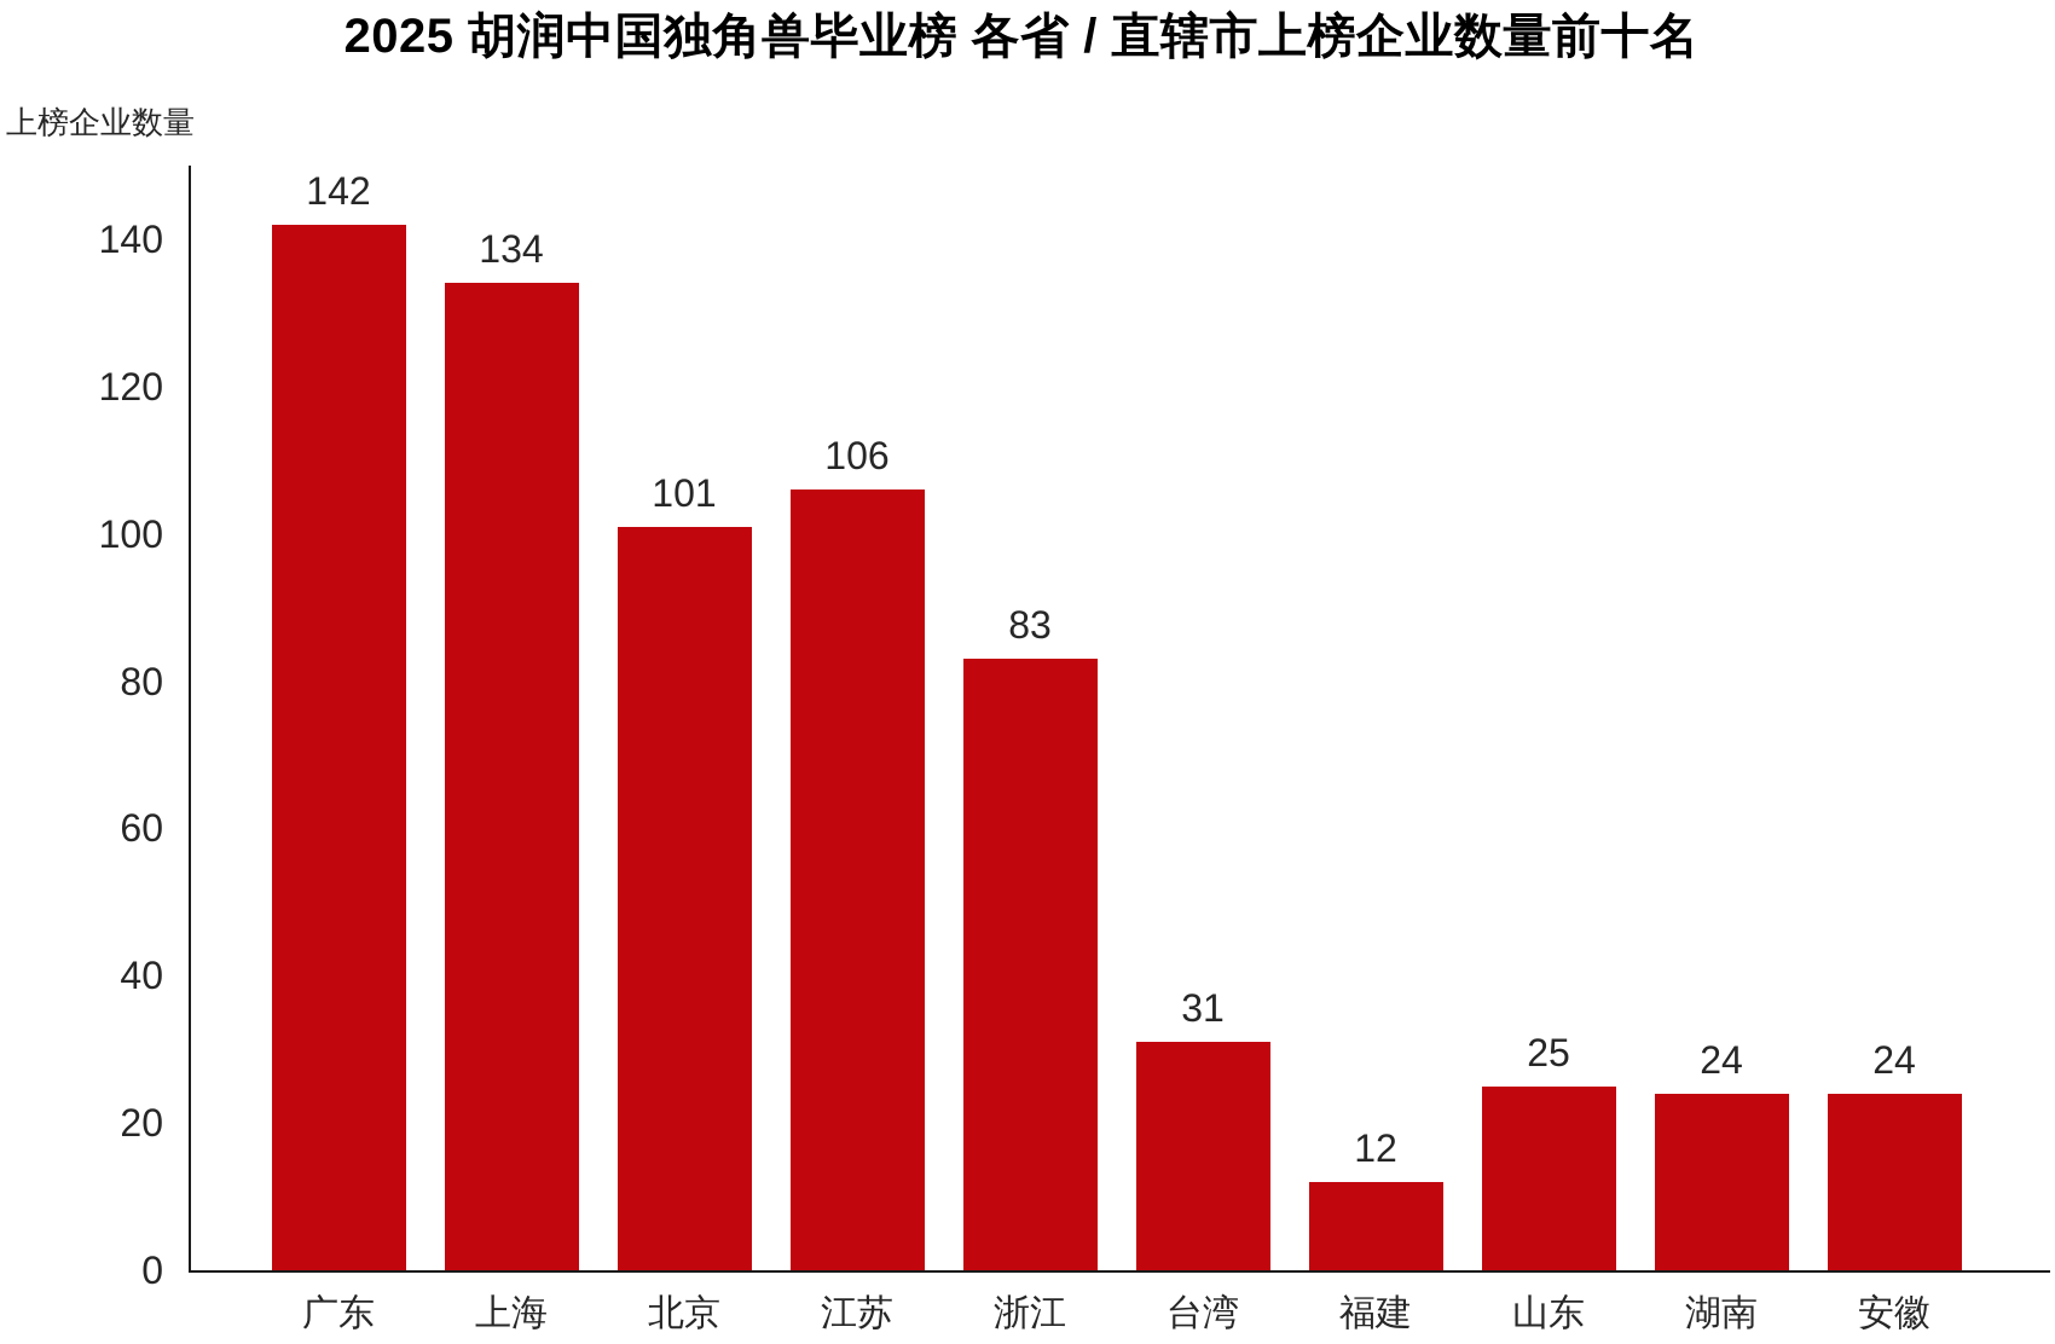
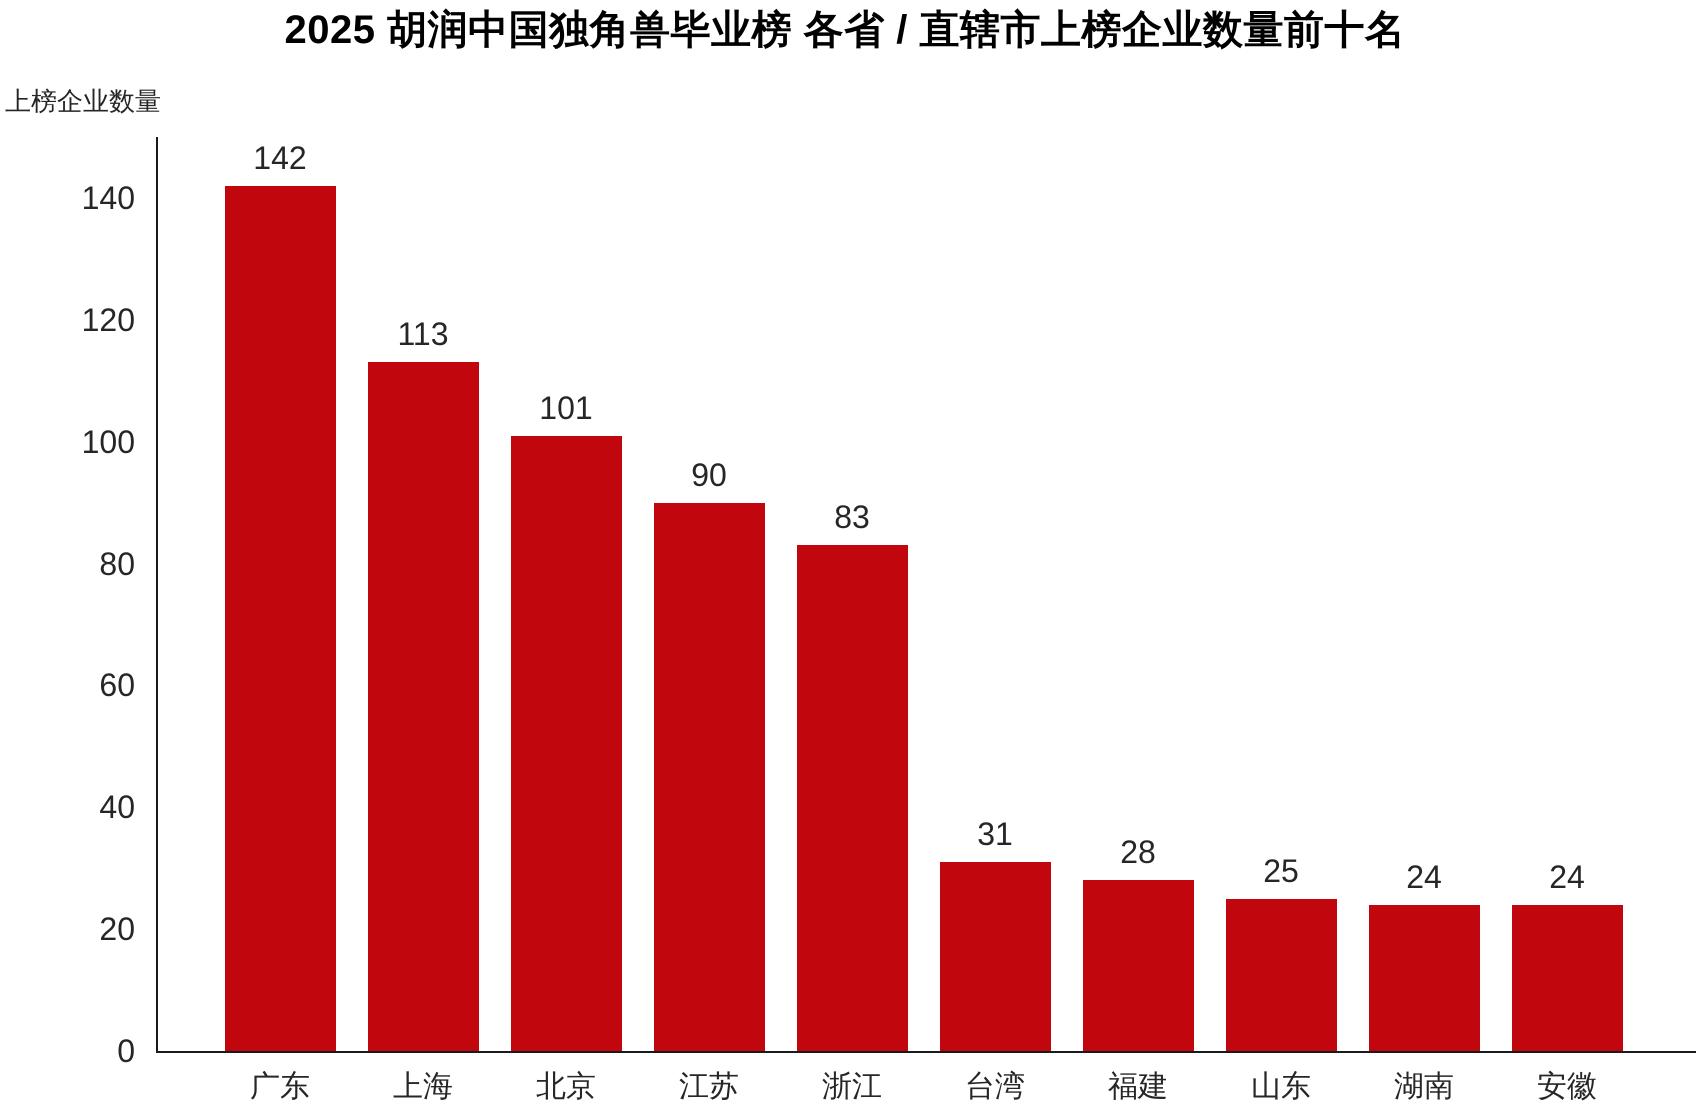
上海: 134 -> 113
江苏: 106 -> 90
福建: 12 -> 28
